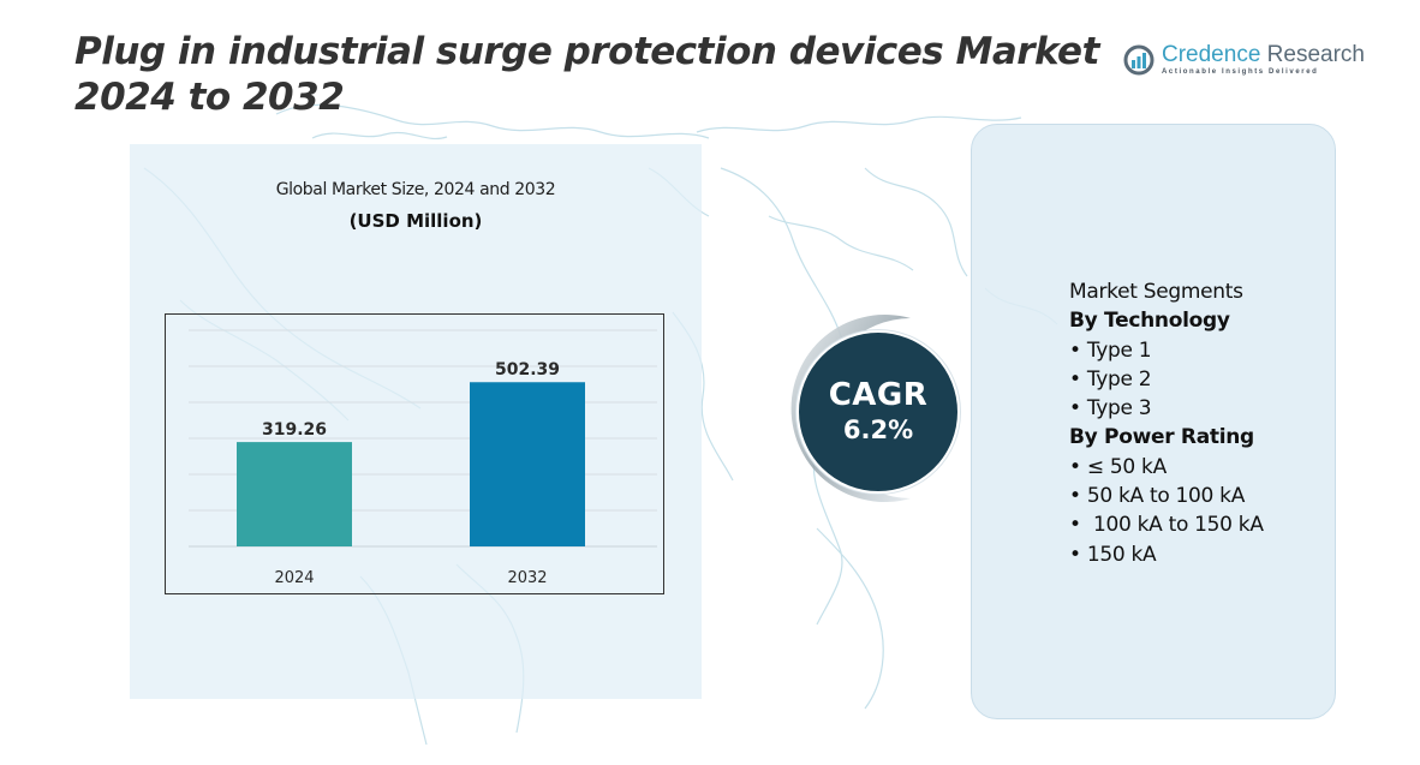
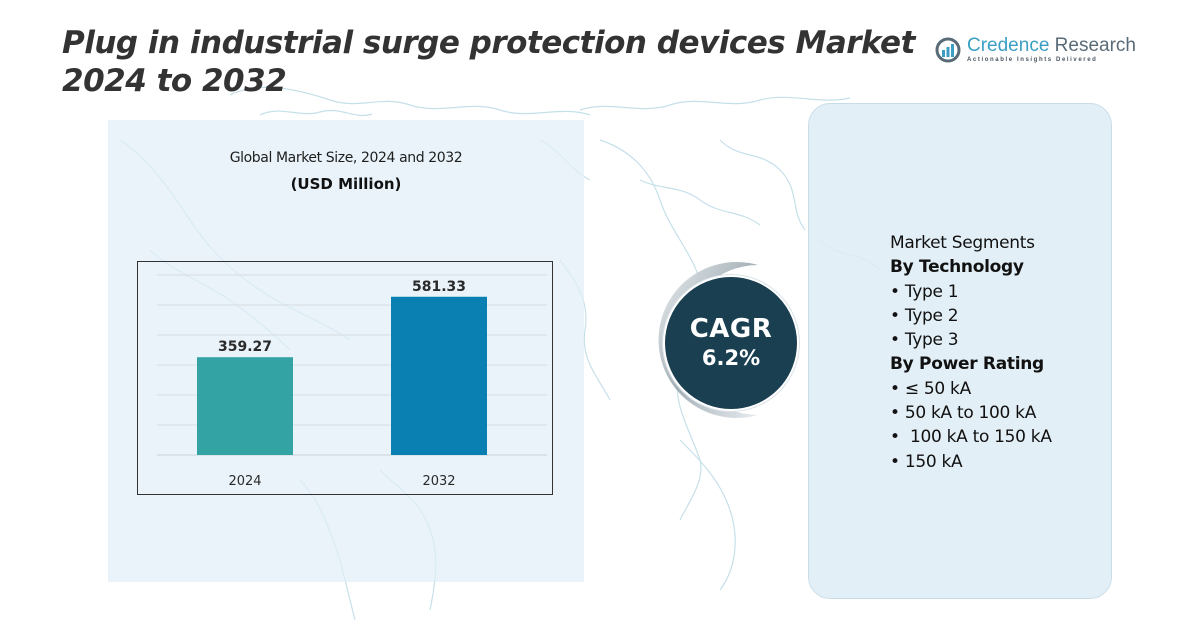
2024: 319.26 -> 359.27
2032: 502.39 -> 581.33
